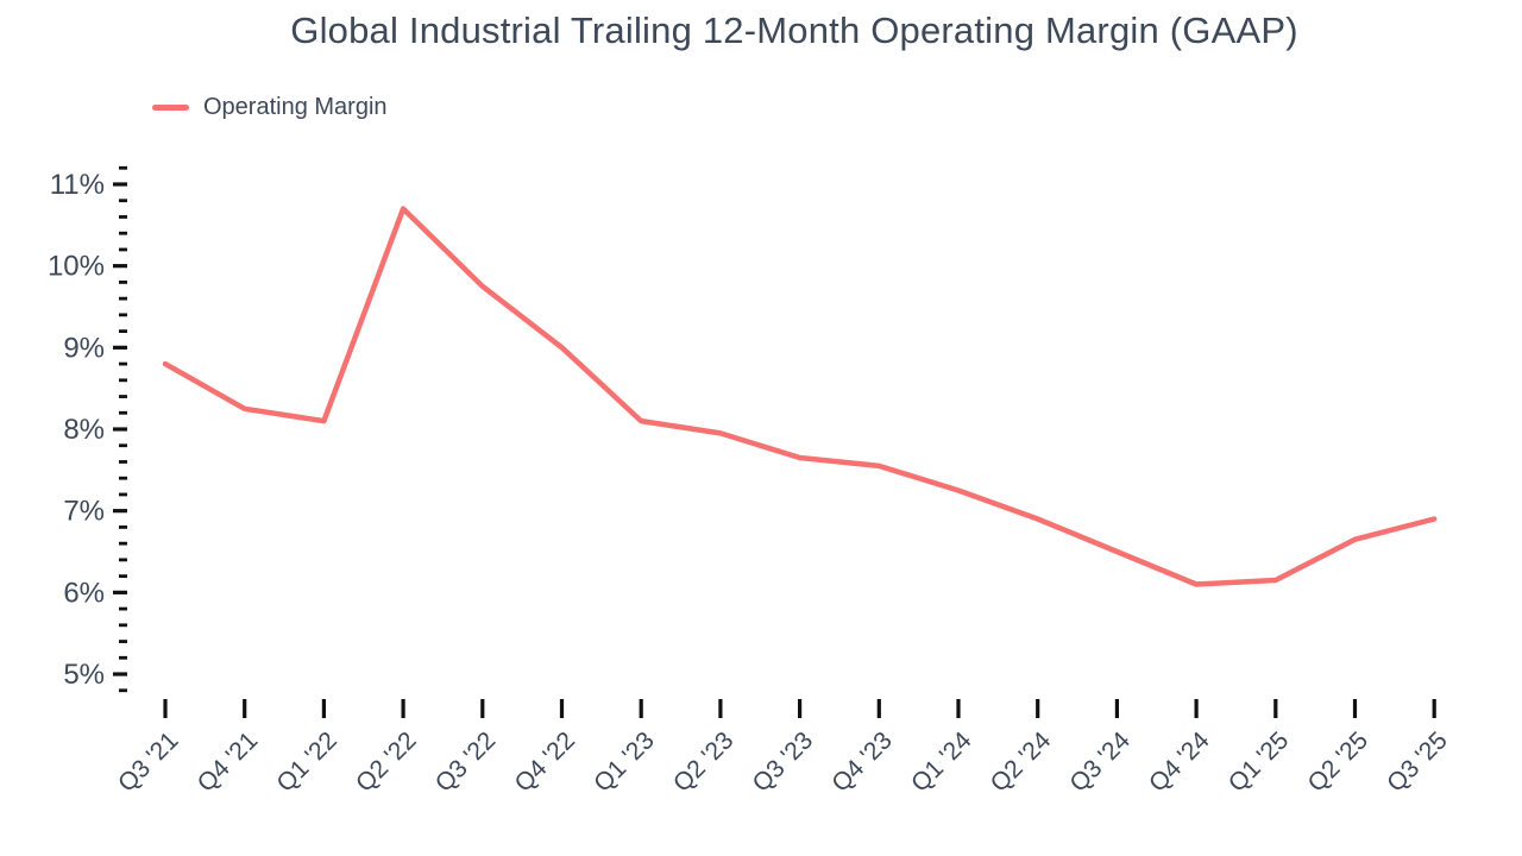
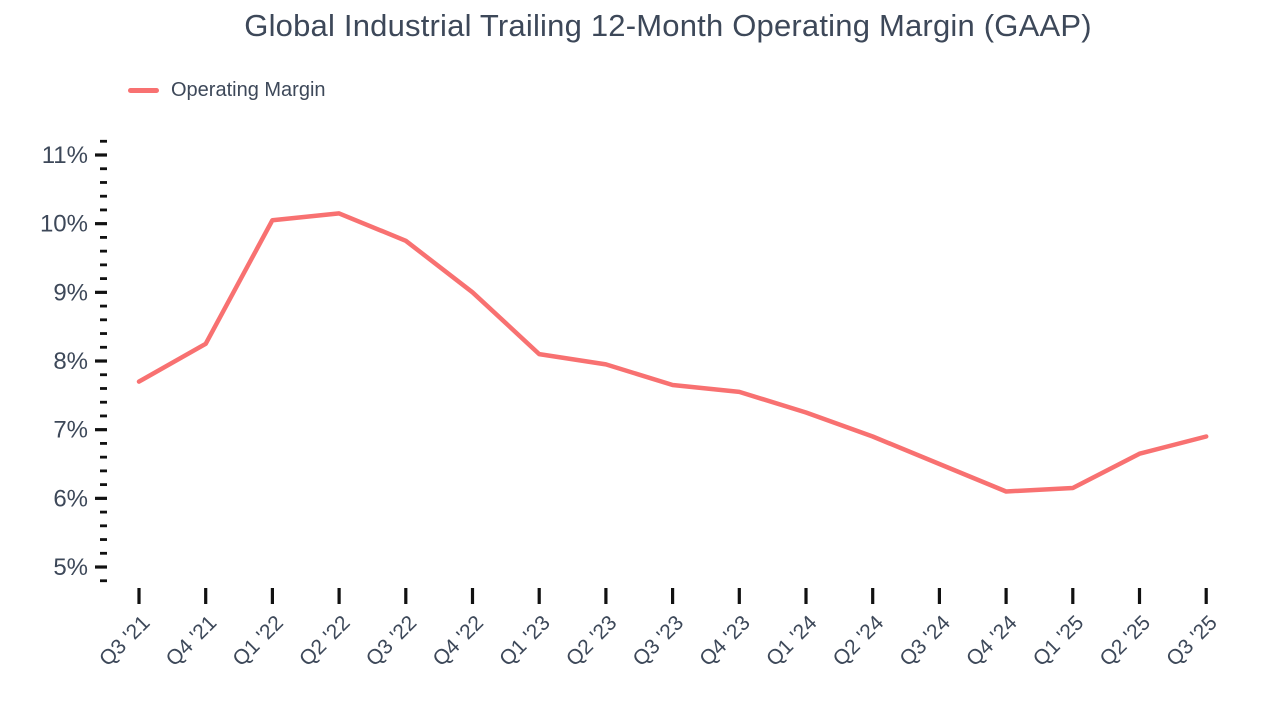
Q3 '21: 8.8% -> 7.7%
Q1 '22: 8.1% -> 10.1%
Q2 '22: 10.7% -> 10.2%
